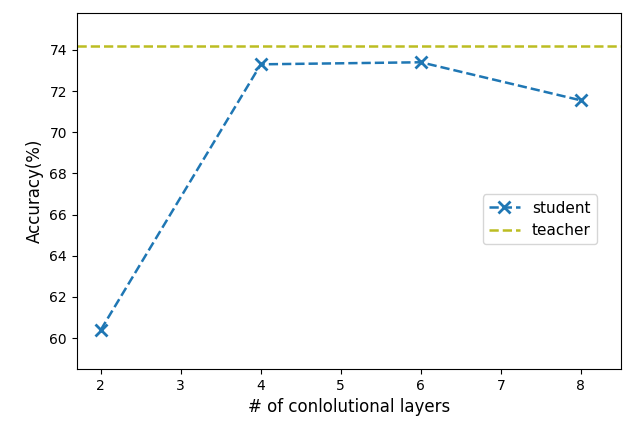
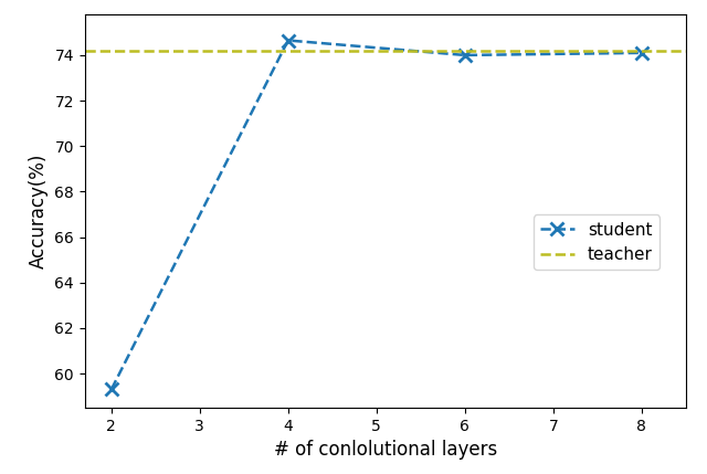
2: 60.40 -> 59.30
4: 73.30 -> 74.65
6: 73.40 -> 74.00
8: 71.55 -> 74.10
